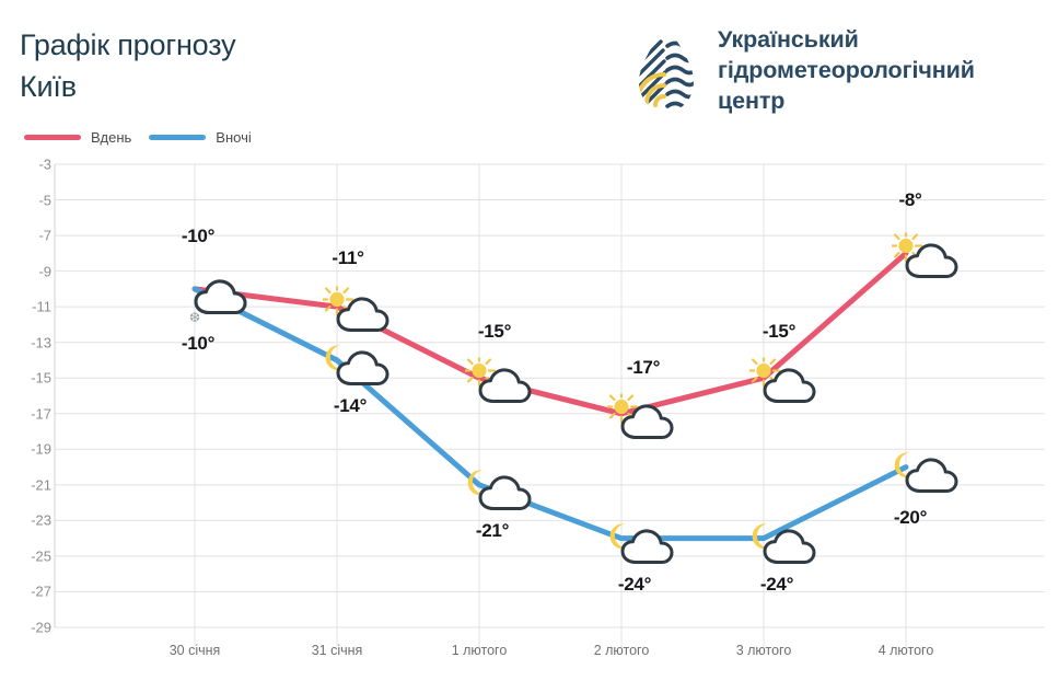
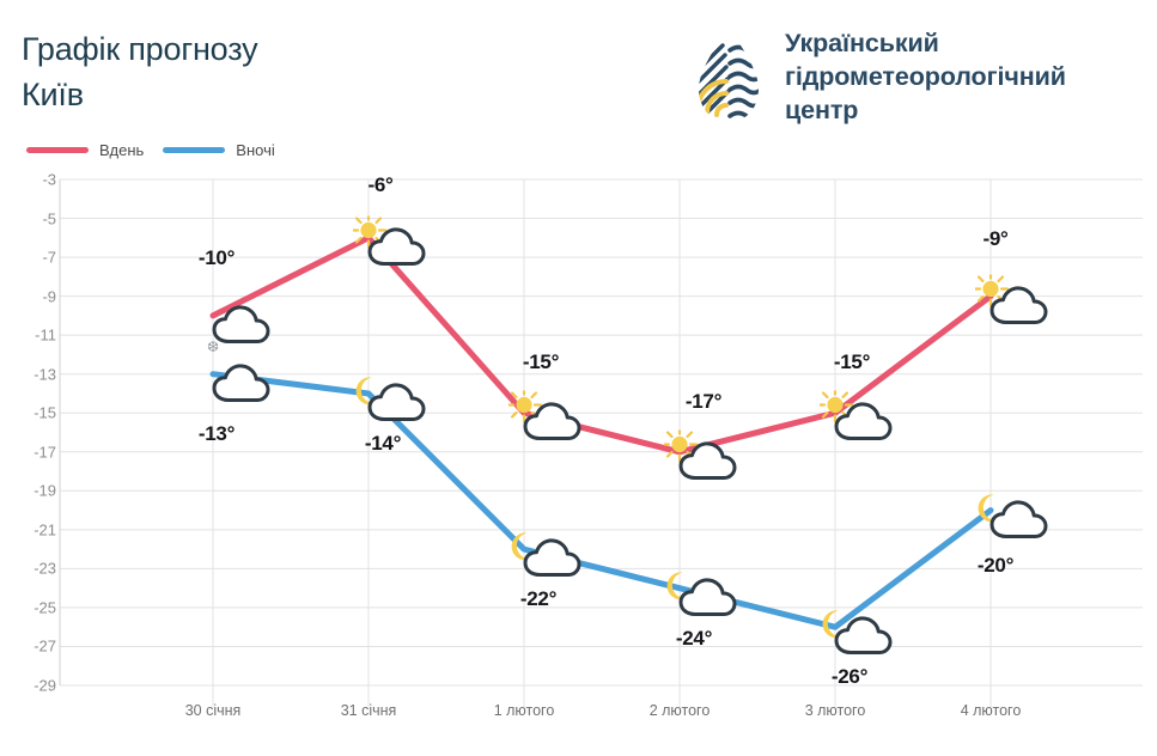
Вночі/30 січня: -10° -> -13°
Вдень/31 січня: -11° -> -6°
Вночі/1 лютого: -21° -> -22°
Вночі/3 лютого: -24° -> -26°
Вдень/4 лютого: -8° -> -9°
